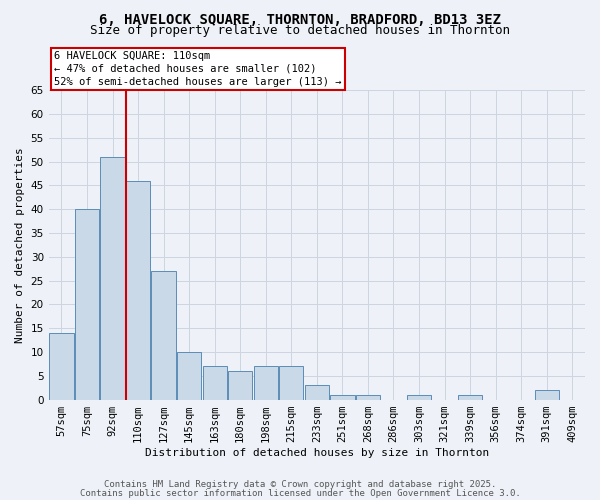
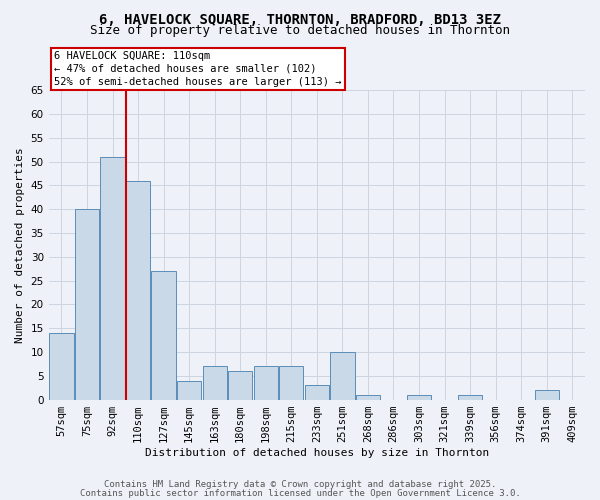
145sqm: 10 -> 4
251sqm: 1 -> 10
